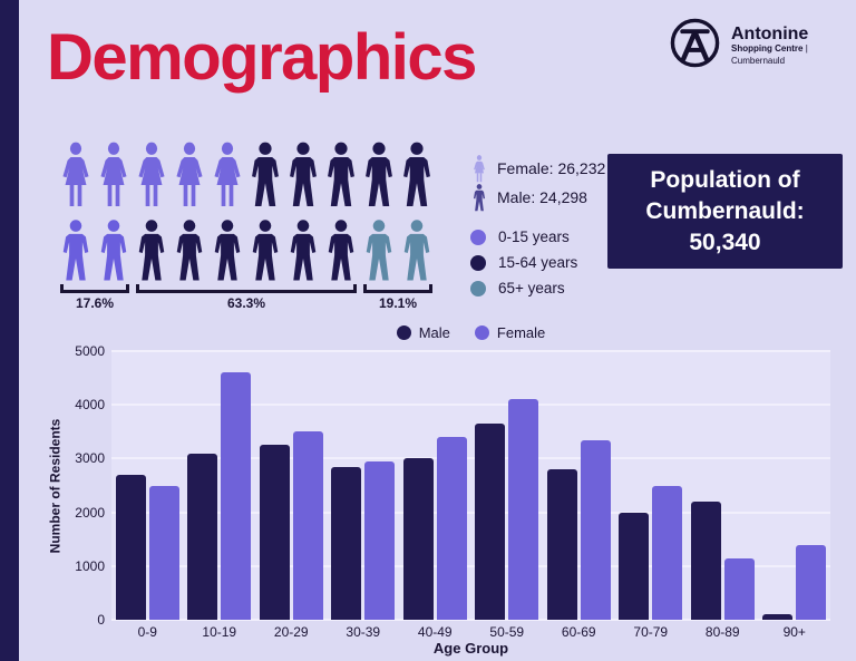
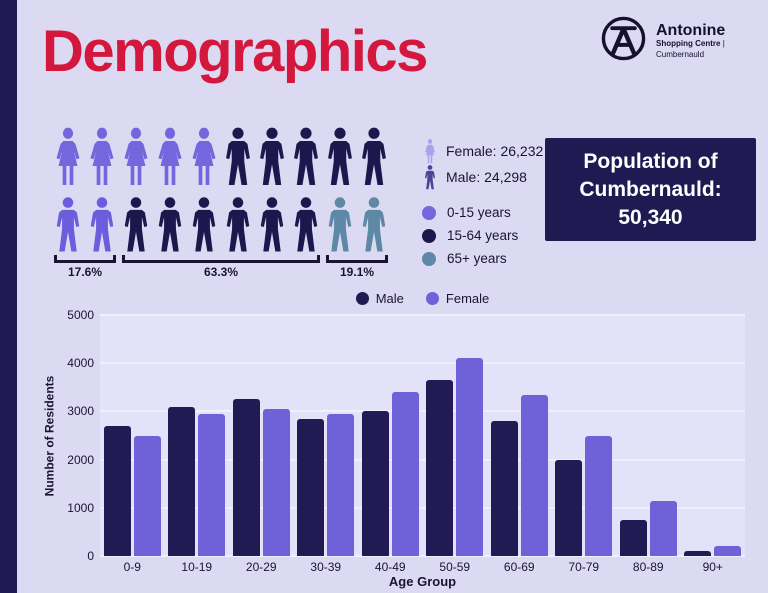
Female/10-19: 4600 -> 3000
Female/20-29: 3500 -> 3000
Male/80-89: 2200 -> 800
Female/90+: 1400 -> 200
